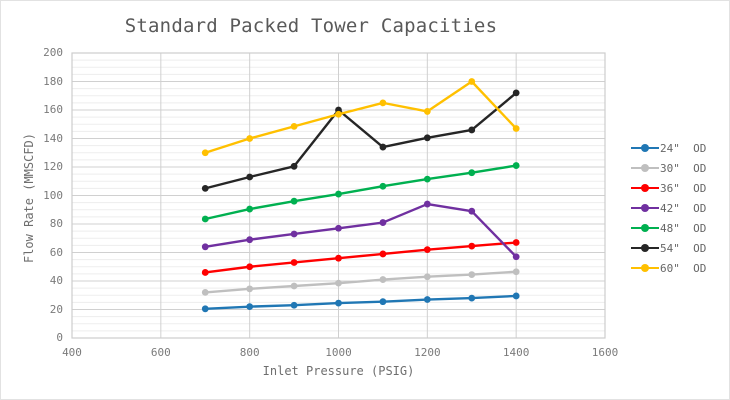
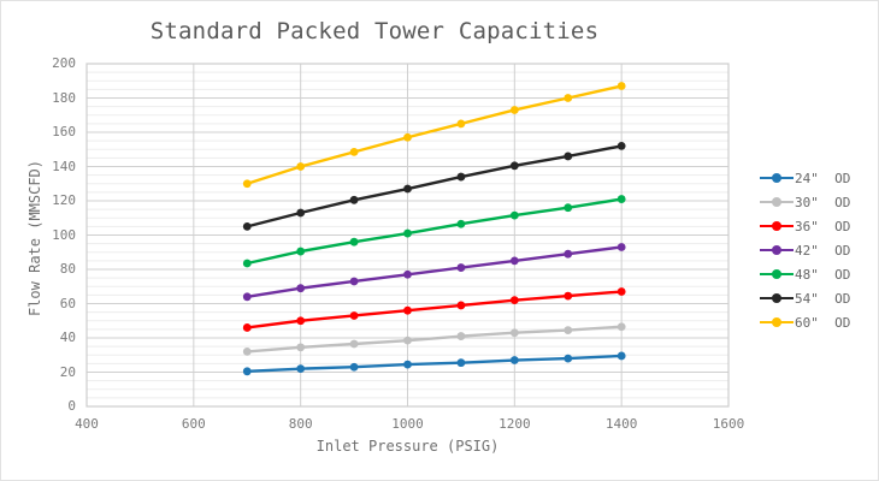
54" OD/1000: 160 -> 127
42" OD/1200: 94 -> 85
60" OD/1200: 159 -> 173
42" OD/1400: 57 -> 93
54" OD/1400: 172 -> 152
60" OD/1400: 147 -> 187
